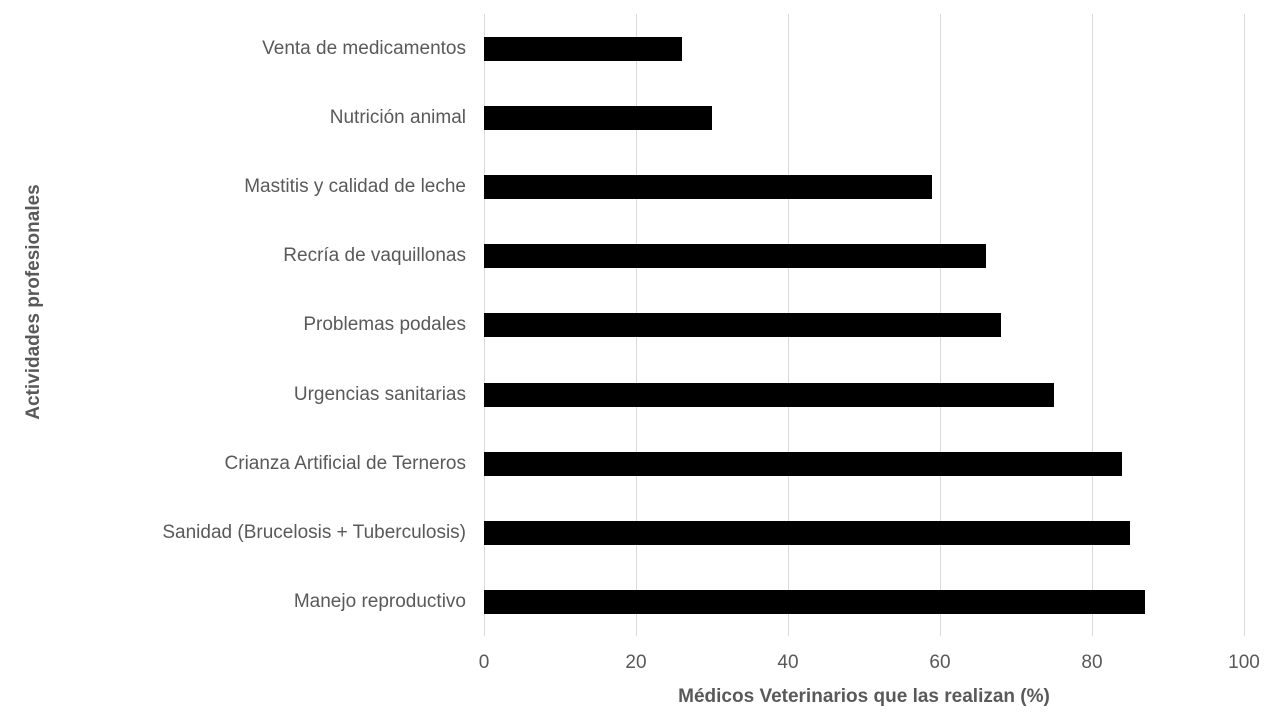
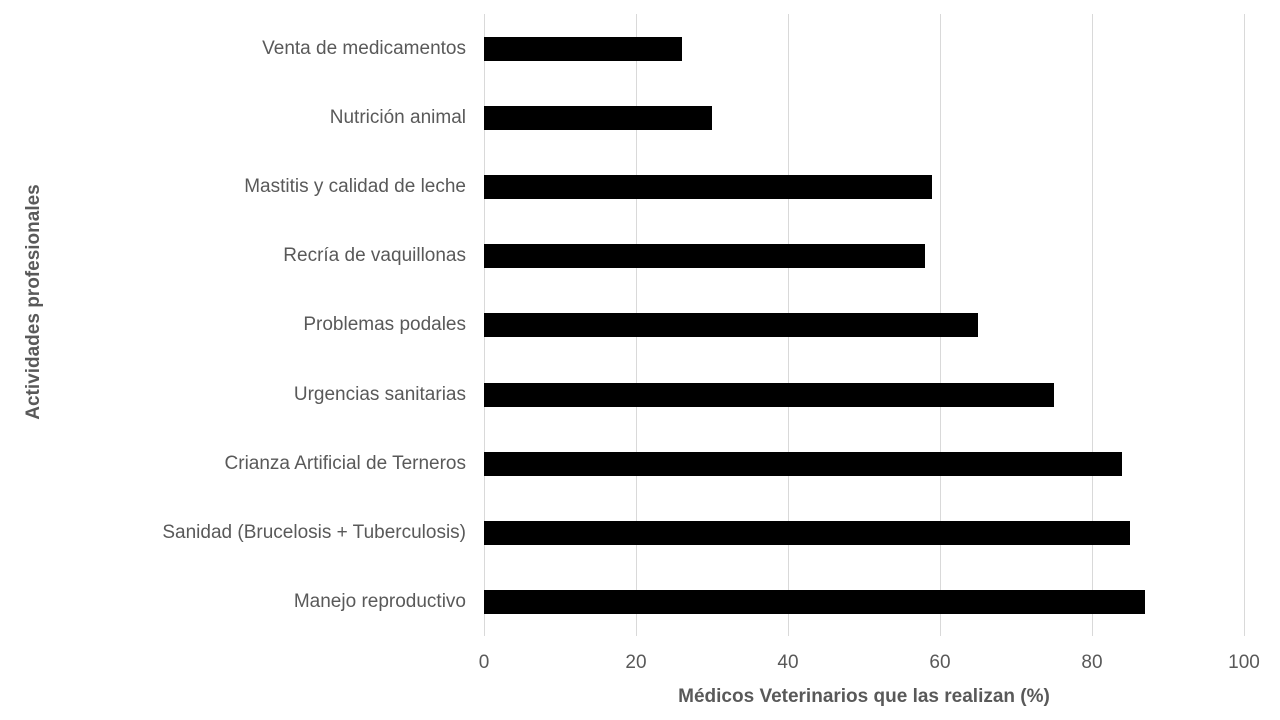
Recría de vaquillonas: 66 -> 58
Problemas podales: 68 -> 65
